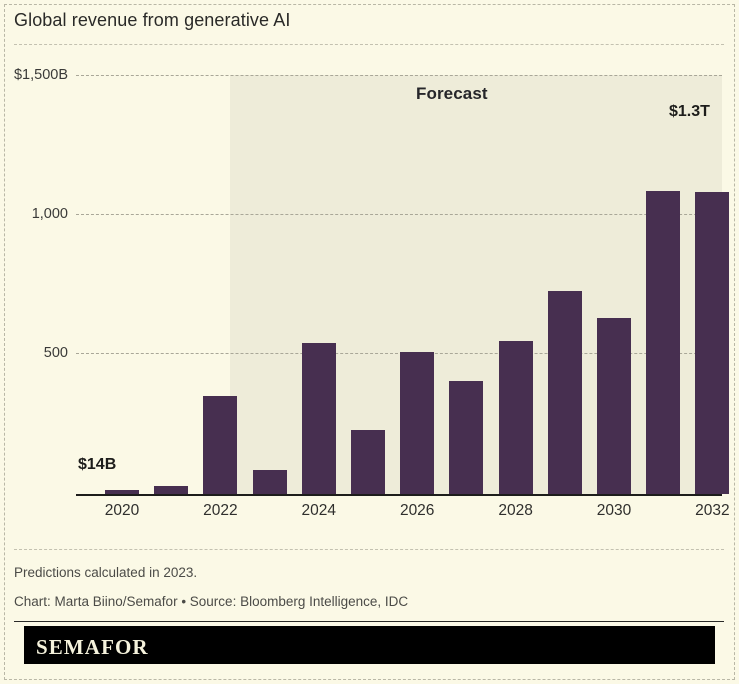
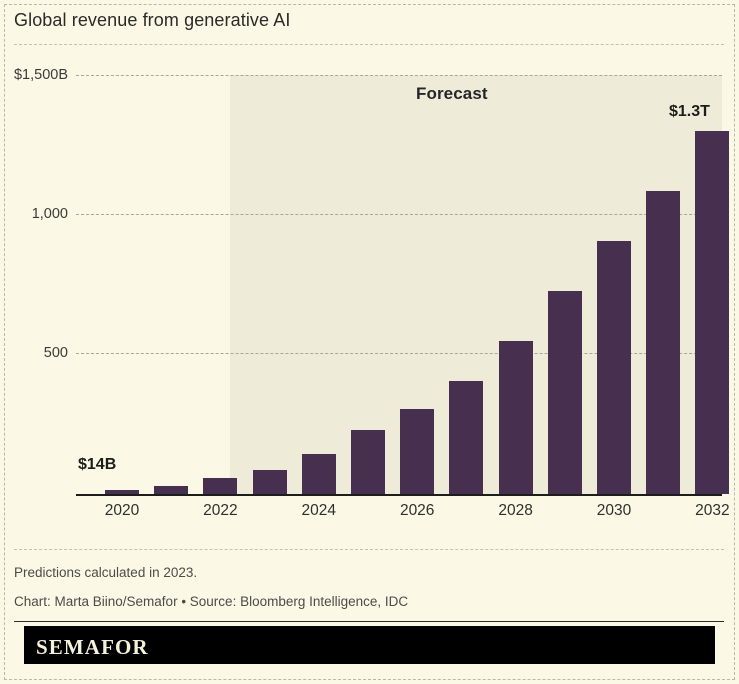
2022: $350B -> $60B
2024: $540B -> $140B
2026: $510B -> $310B
2030: $630B -> $900B
2032: $1080B -> $1300B
